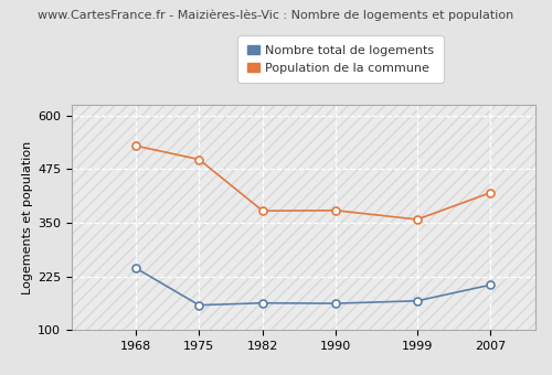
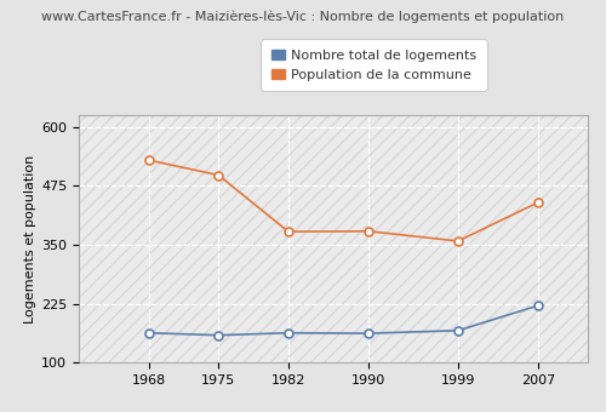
Nombre total de logements/1968: 245 -> 163
Nombre total de logements/2007: 205 -> 221
Population de la commune/2007: 420 -> 440
